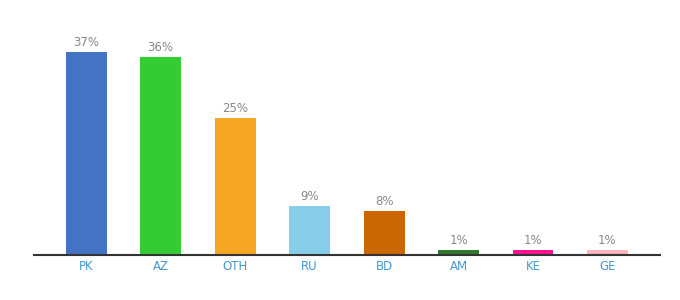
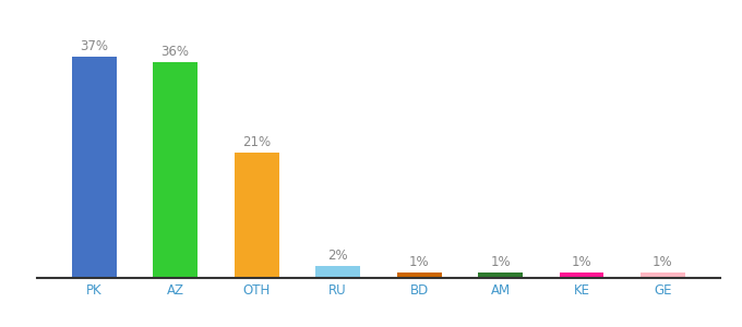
OTH: 25% -> 21%
RU: 9% -> 2%
BD: 8% -> 1%
